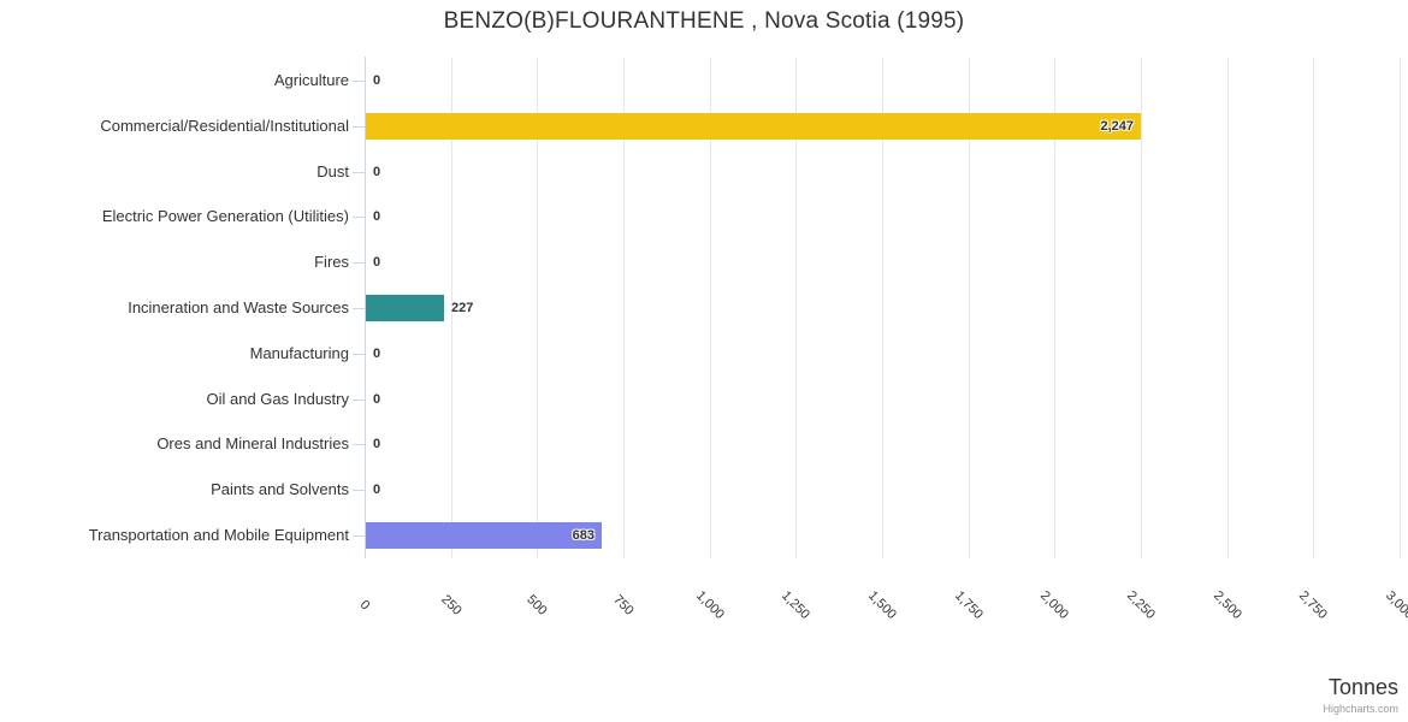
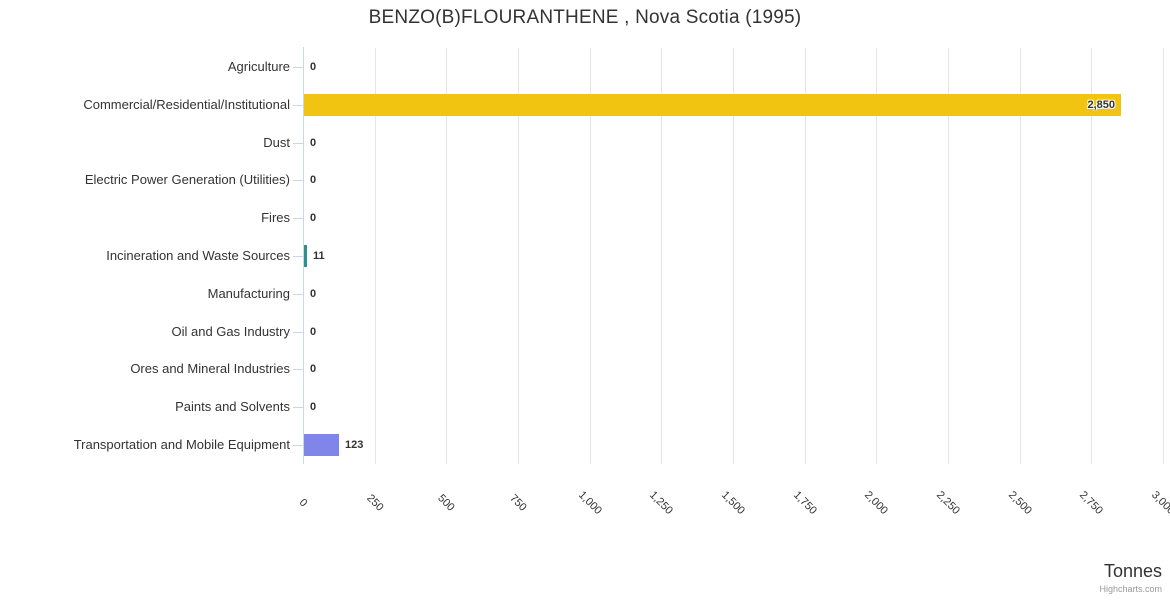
Commercial/Residential/Institutional: 2,247 -> 2,850
Incineration and Waste Sources: 227 -> 11
Transportation and Mobile Equipment: 683 -> 123
